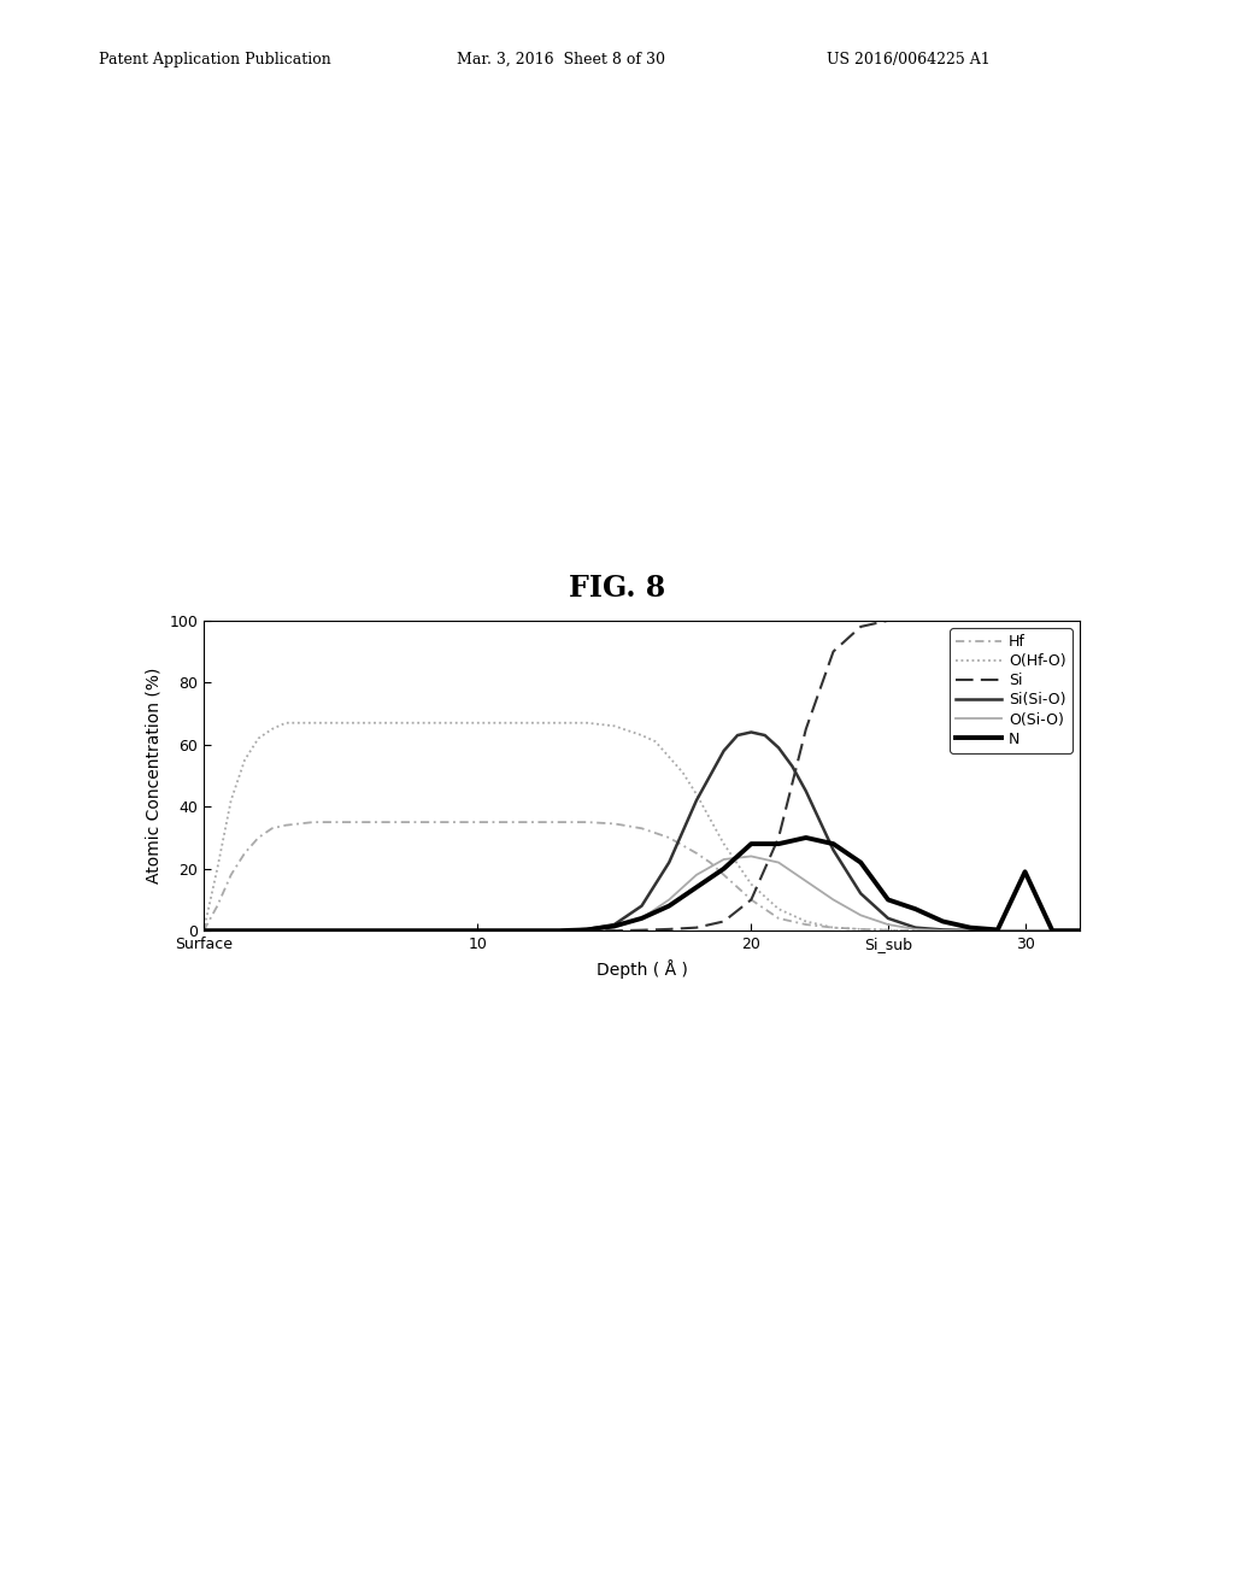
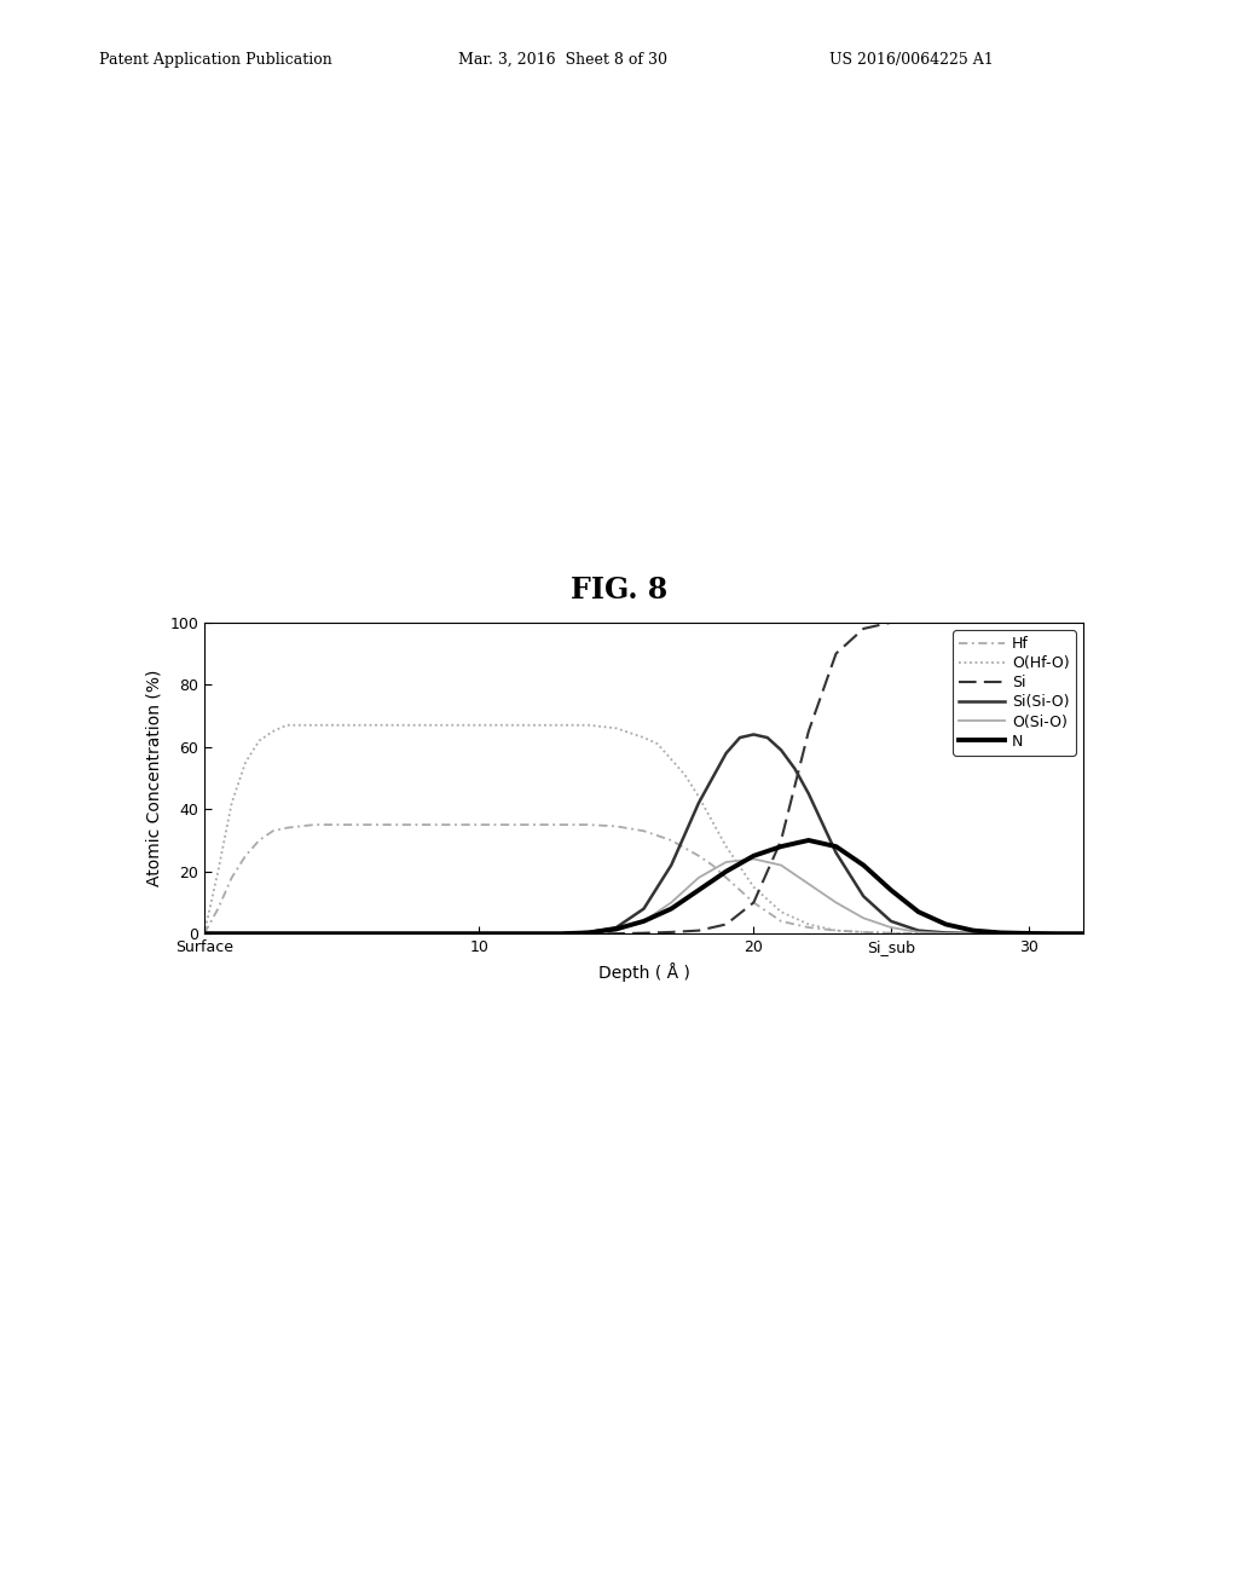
N/20: 28.0 -> 25.0
N/Si_sub: 10.0 -> 14.0
N/30: 19.0 -> 0.1
